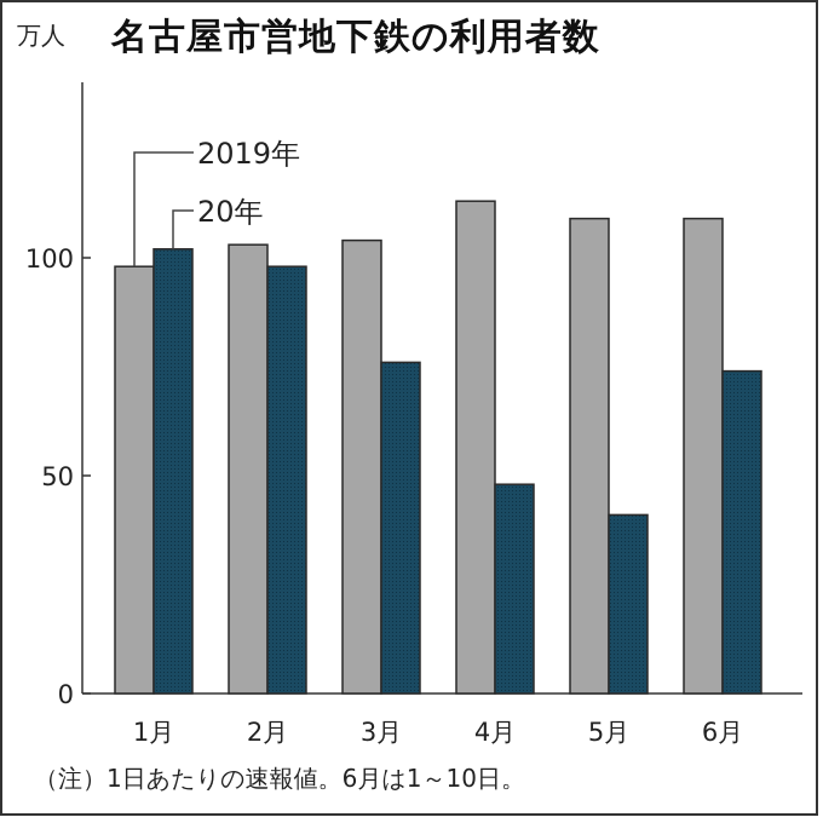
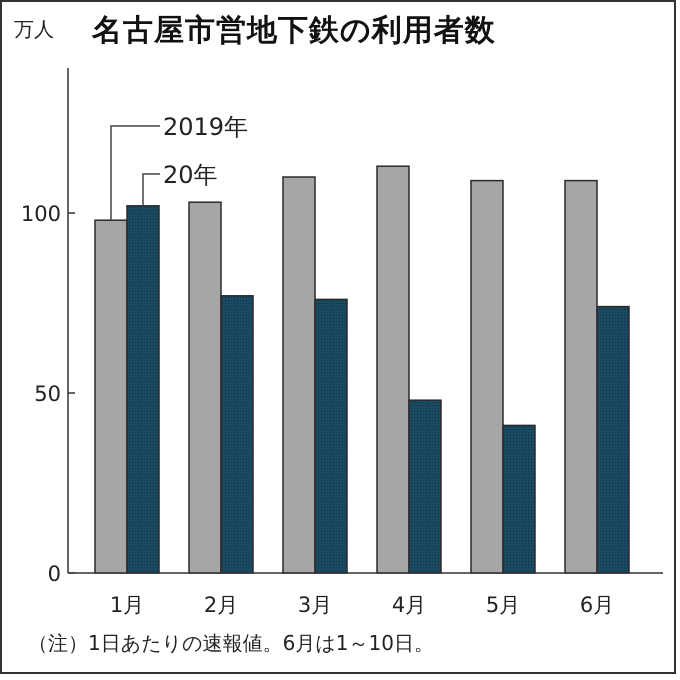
20年/2月: 98 -> 77
2019年/3月: 104 -> 110
